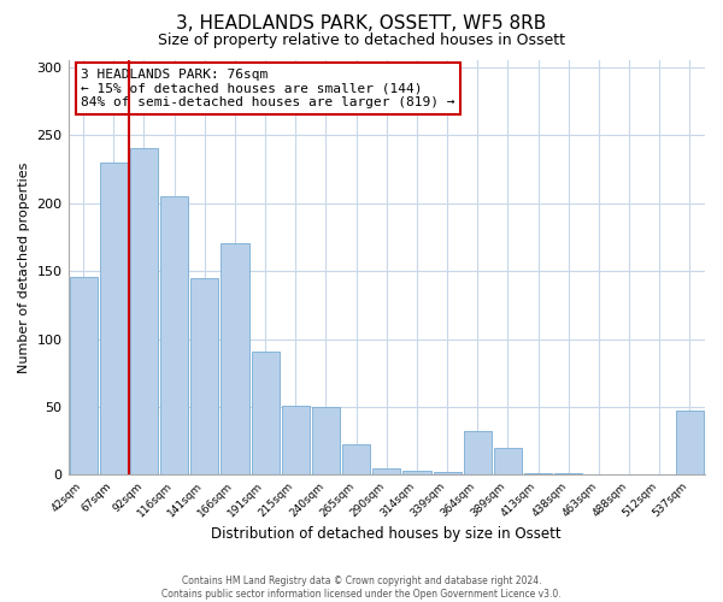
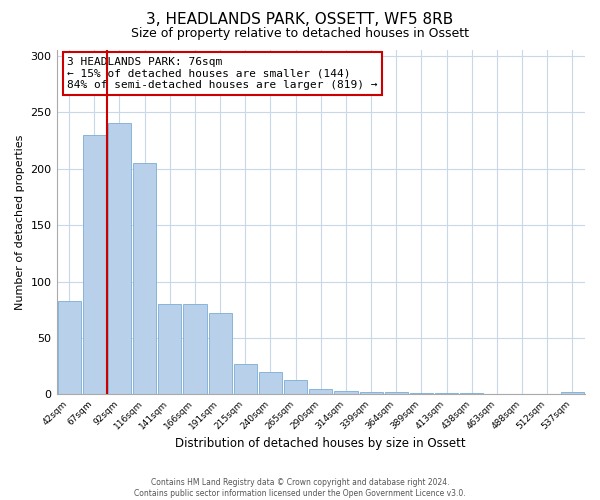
42sqm: 146 -> 83
141sqm: 145 -> 80
166sqm: 170 -> 80
191sqm: 91 -> 72
215sqm: 51 -> 27
240sqm: 50 -> 20
265sqm: 23 -> 13
364sqm: 32 -> 2
389sqm: 20 -> 1
537sqm: 47 -> 2
